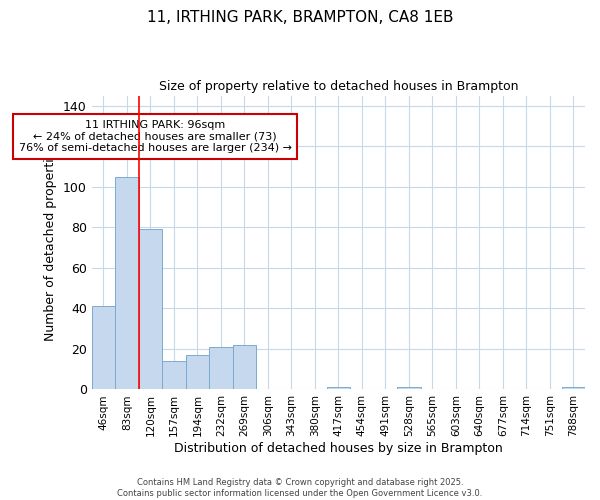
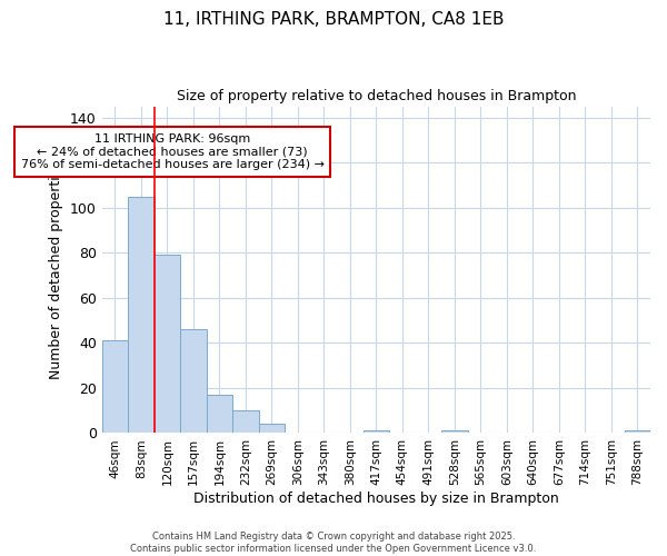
157sqm: 14 -> 46
232sqm: 21 -> 10
269sqm: 22 -> 4
